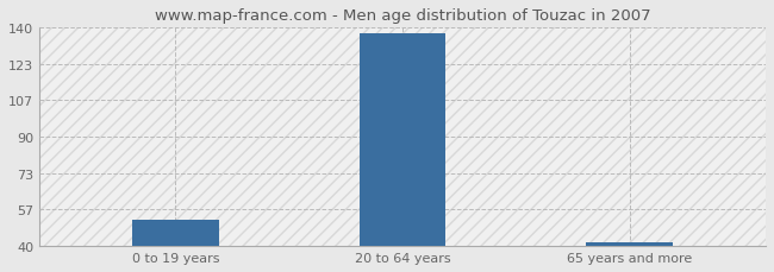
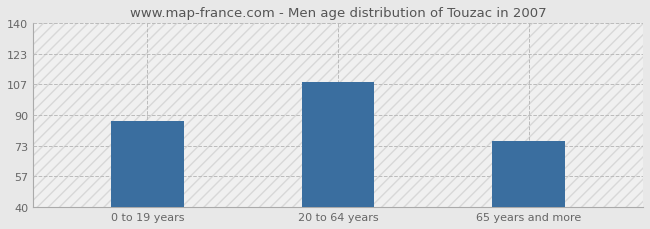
0 to 19 years: 52 -> 87
20 to 64 years: 137 -> 108
65 years and more: 42 -> 76
